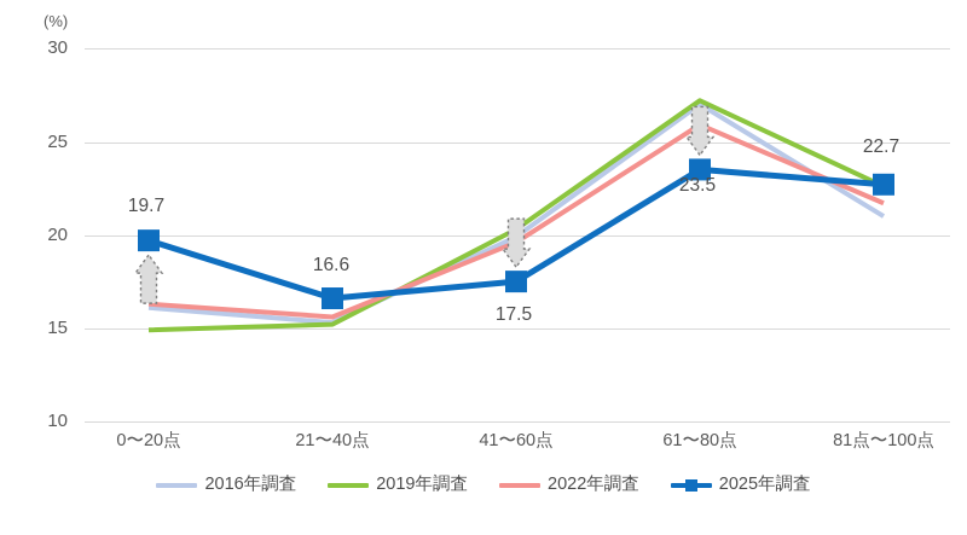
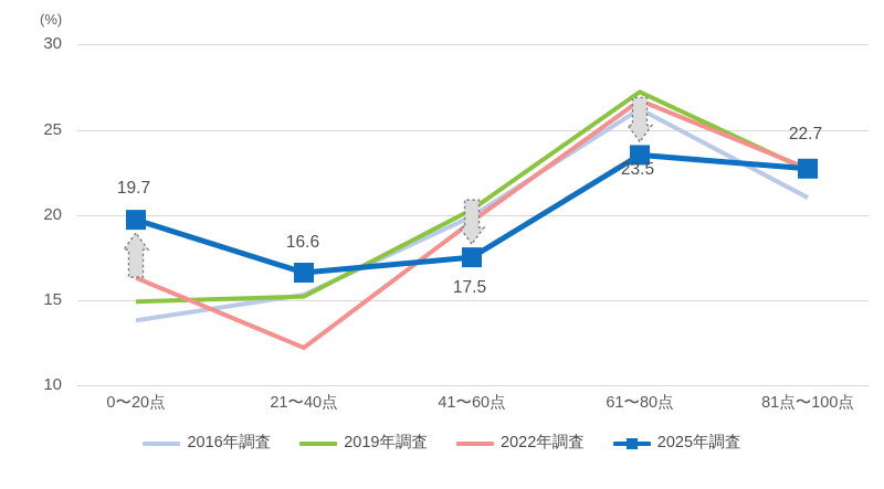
2016年調査/0〜20点: 16.1 -> 13.8
2022年調査/21〜40点: 15.6 -> 12.2
2016年調査/61〜80点: 27.0 -> 26.2
2022年調査/61〜80点: 25.9 -> 26.7
2022年調査/81点〜100点: 21.7 -> 22.7
